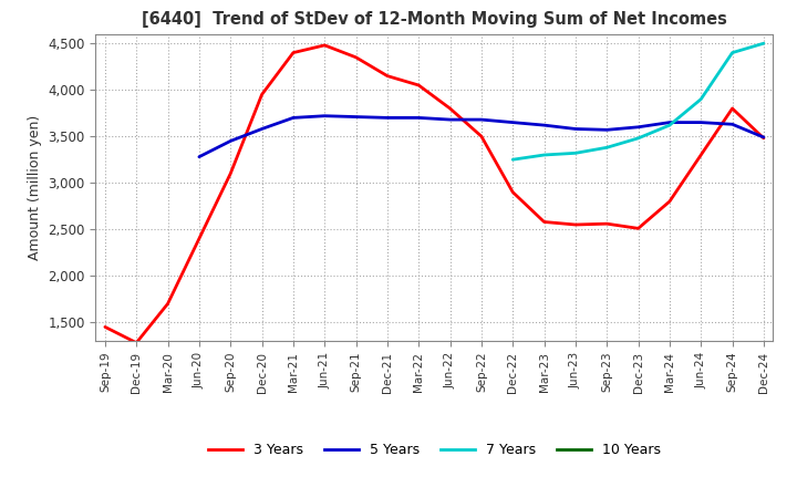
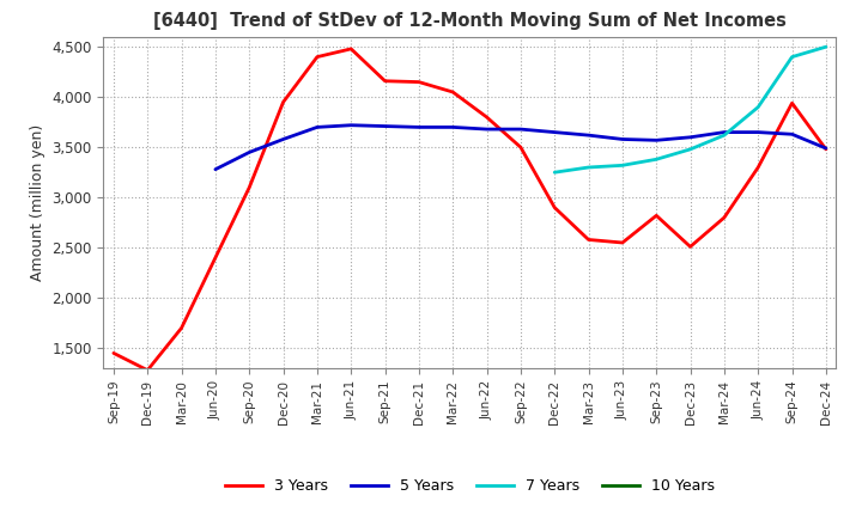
3 Years/Sep-21: 4,350 -> 4,160
3 Years/Sep-23: 2,560 -> 2,820
3 Years/Sep-24: 3,800 -> 3,940
